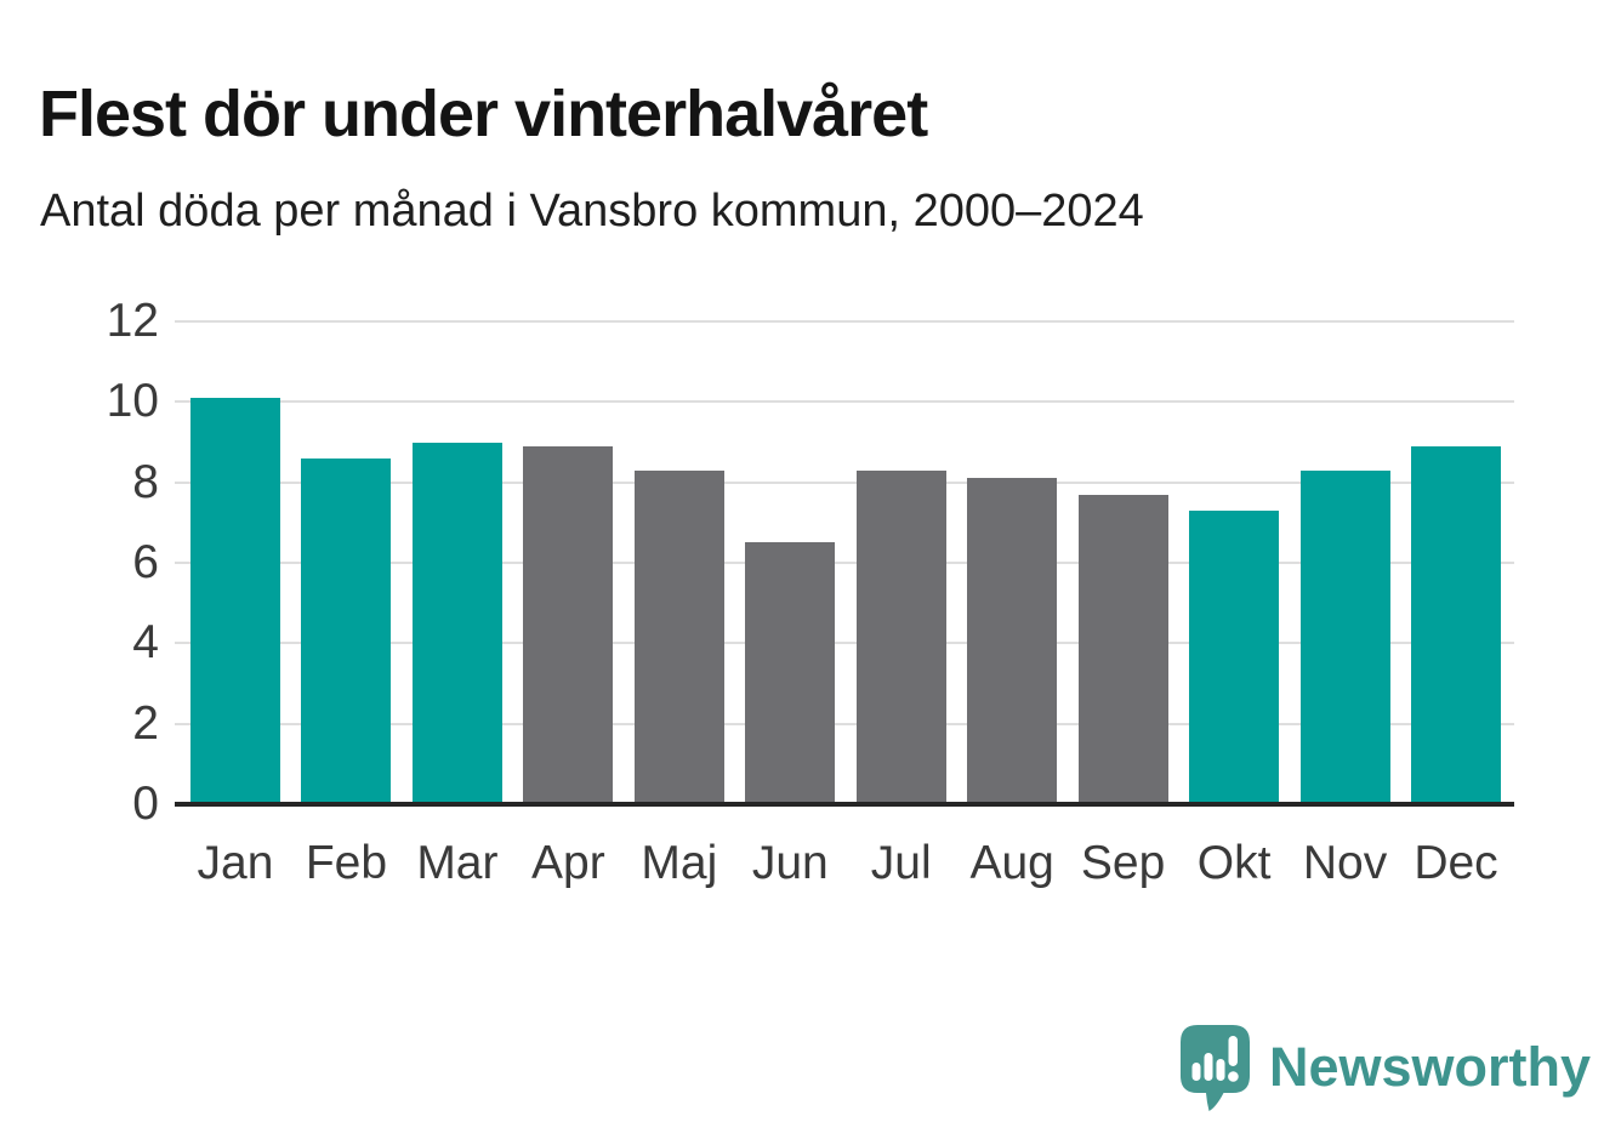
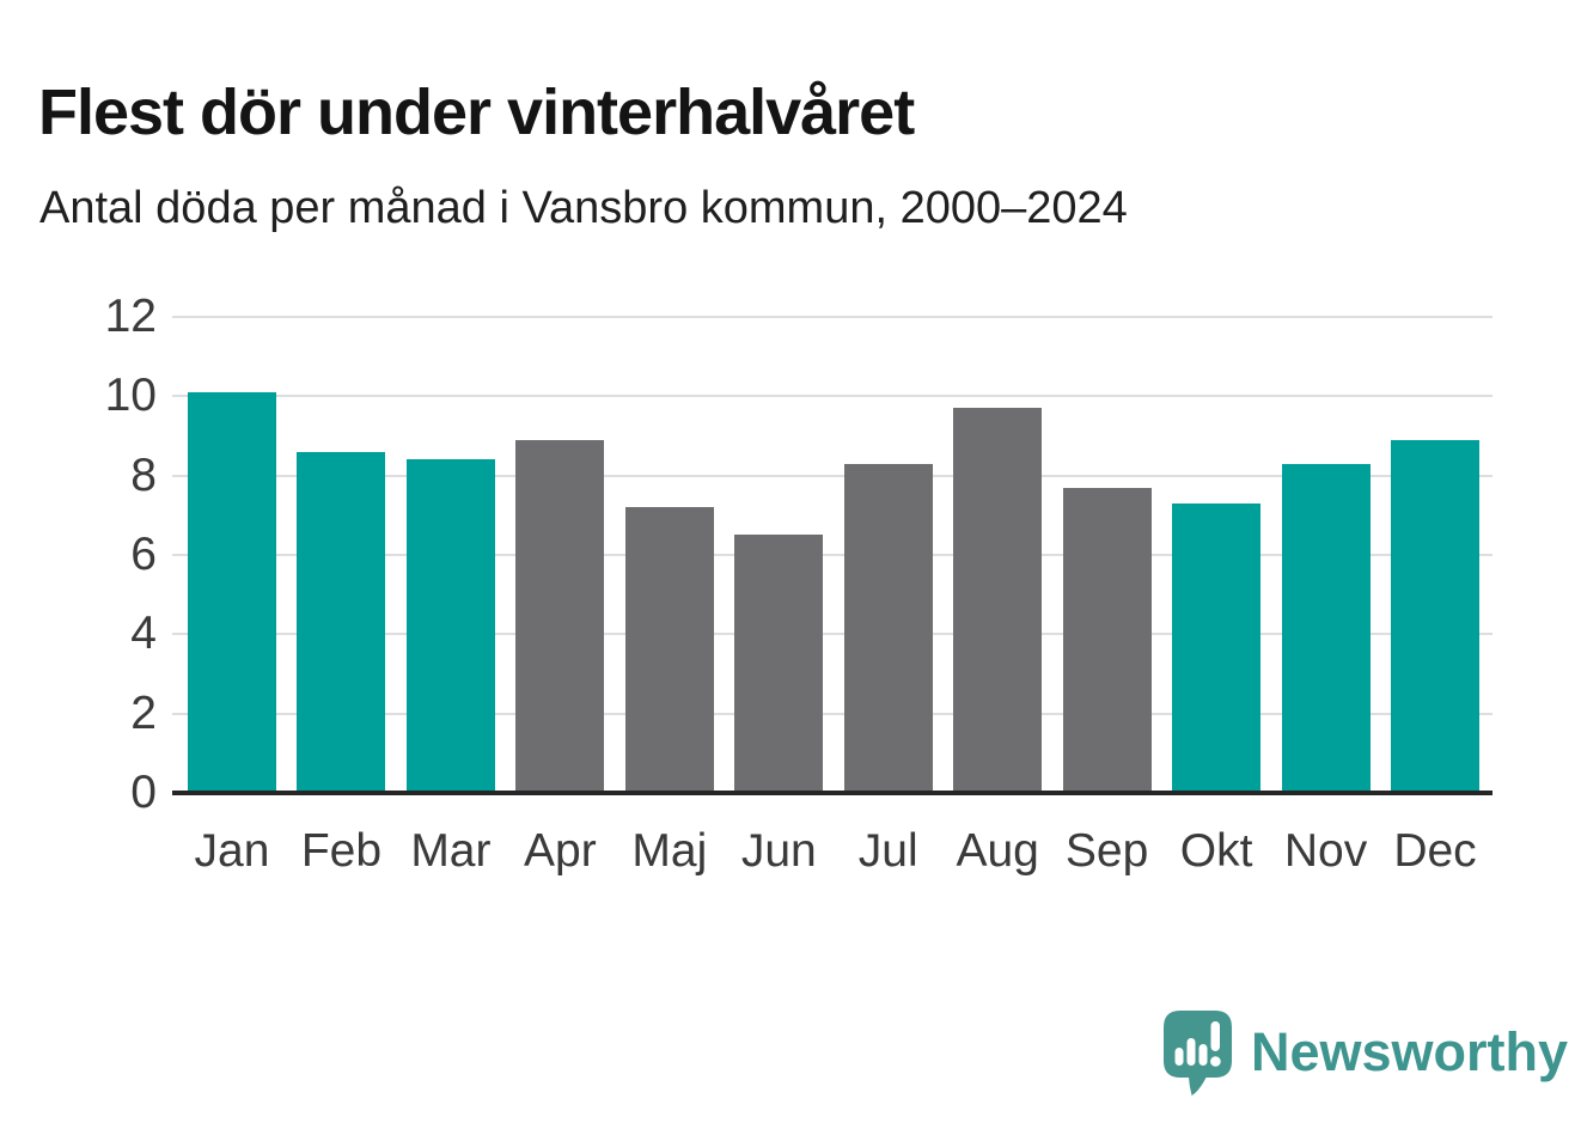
Mar: 9.0 -> 8.4
Maj: 8.3 -> 7.2
Aug: 8.1 -> 9.7
